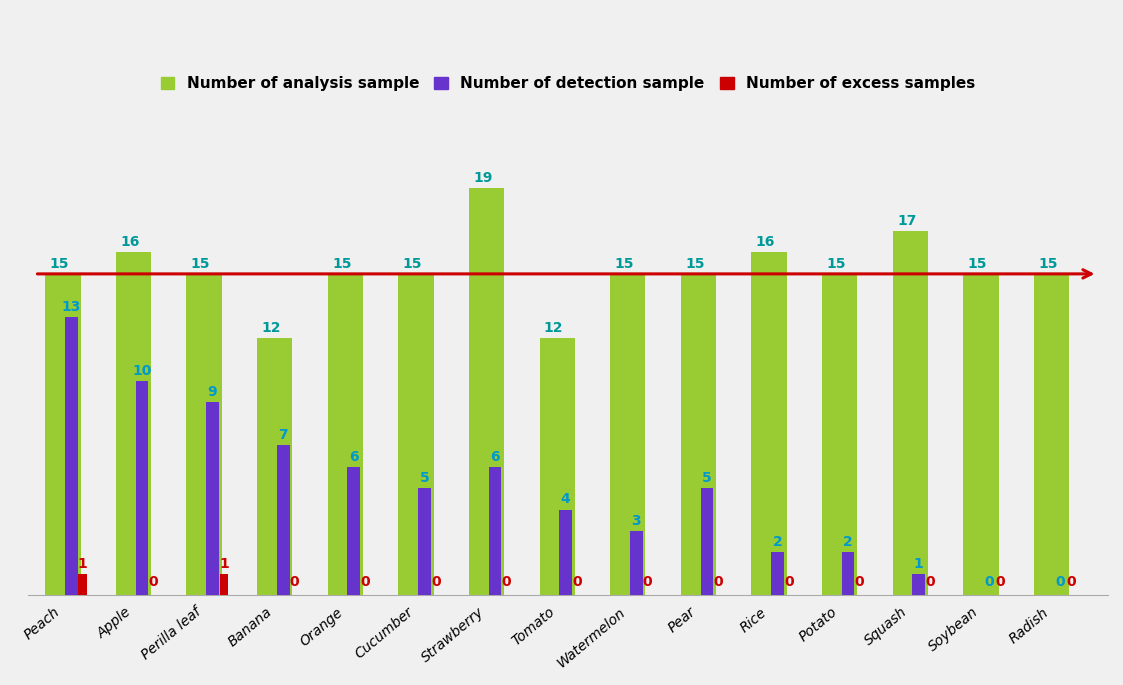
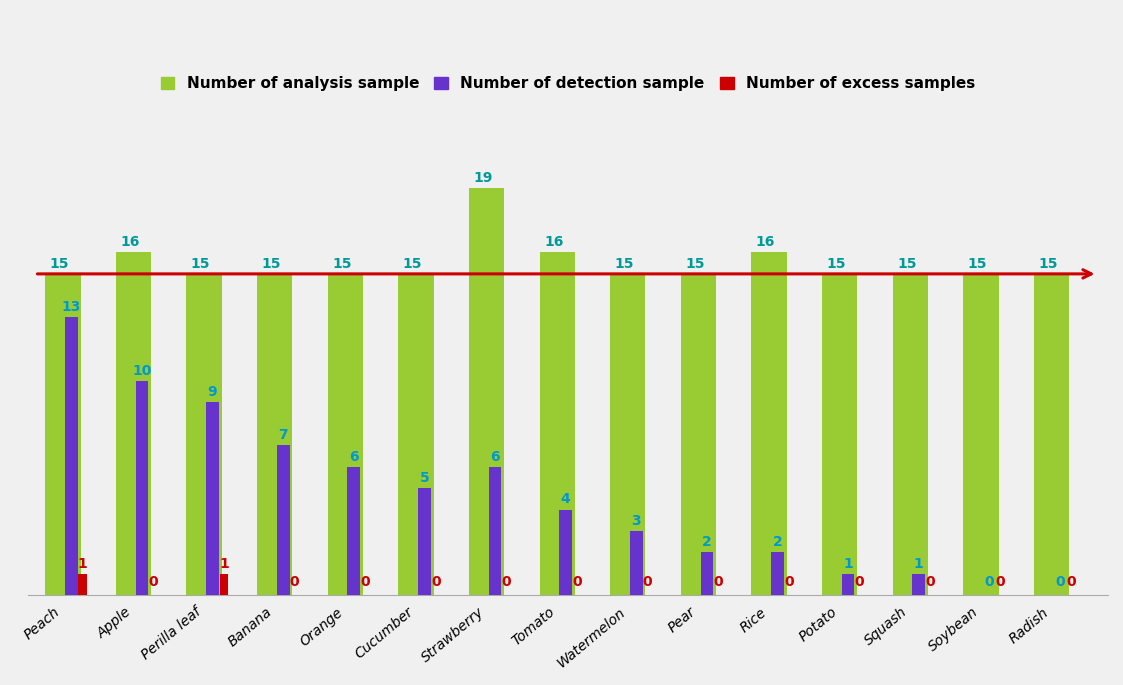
Number of analysis sample/Banana: 12 -> 15
Number of analysis sample/Tomato: 12 -> 16
Number of detection sample/Pear: 5 -> 2
Number of detection sample/Potato: 2 -> 1
Number of analysis sample/Squash: 17 -> 15
